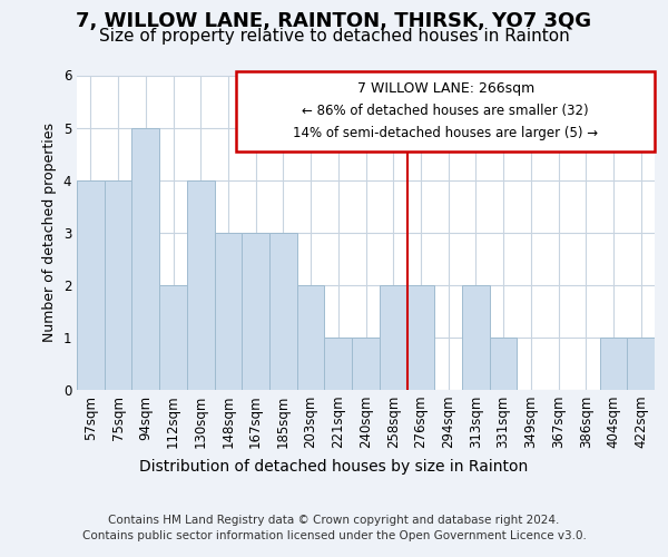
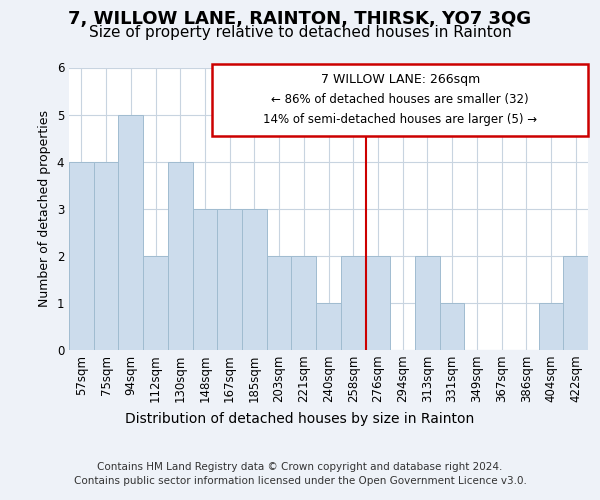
221sqm: 1 -> 2
422sqm: 1 -> 2
